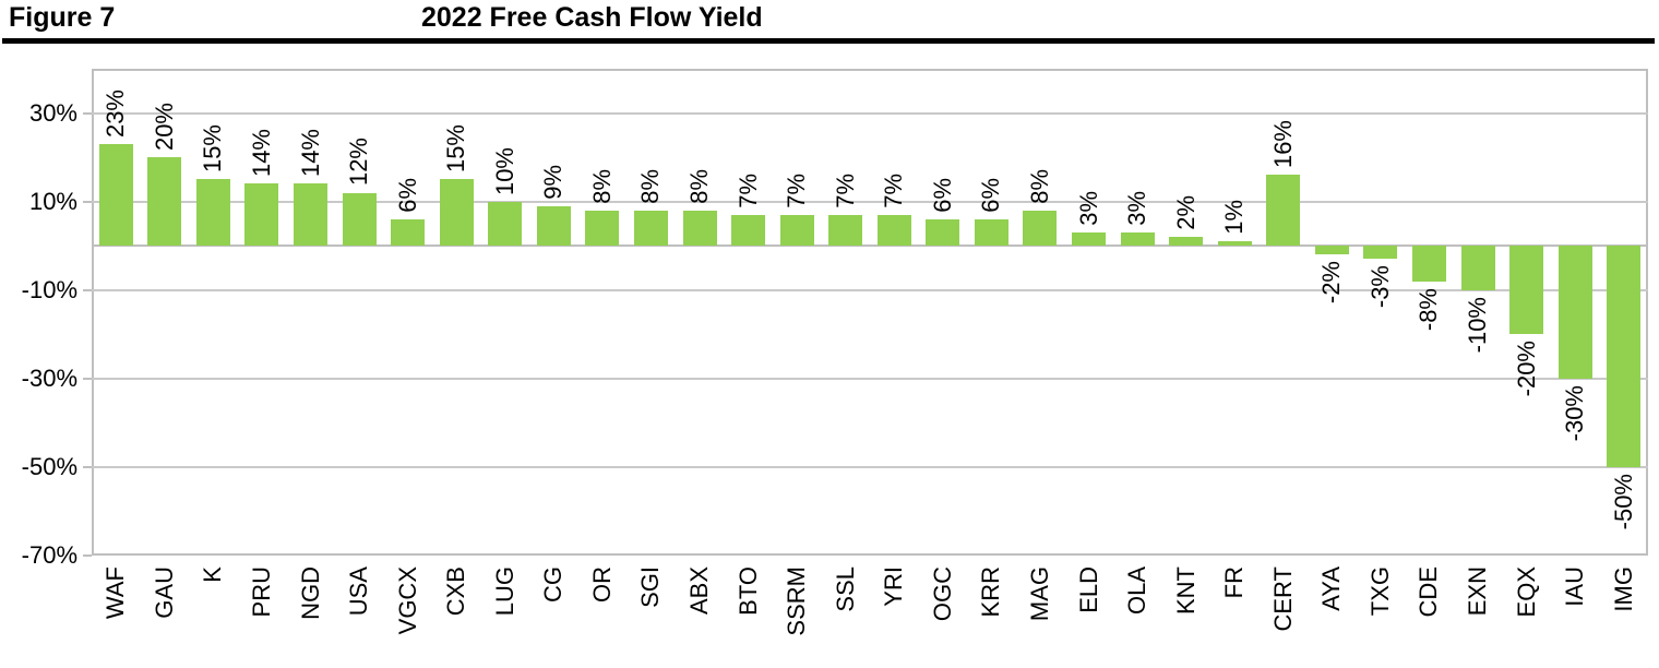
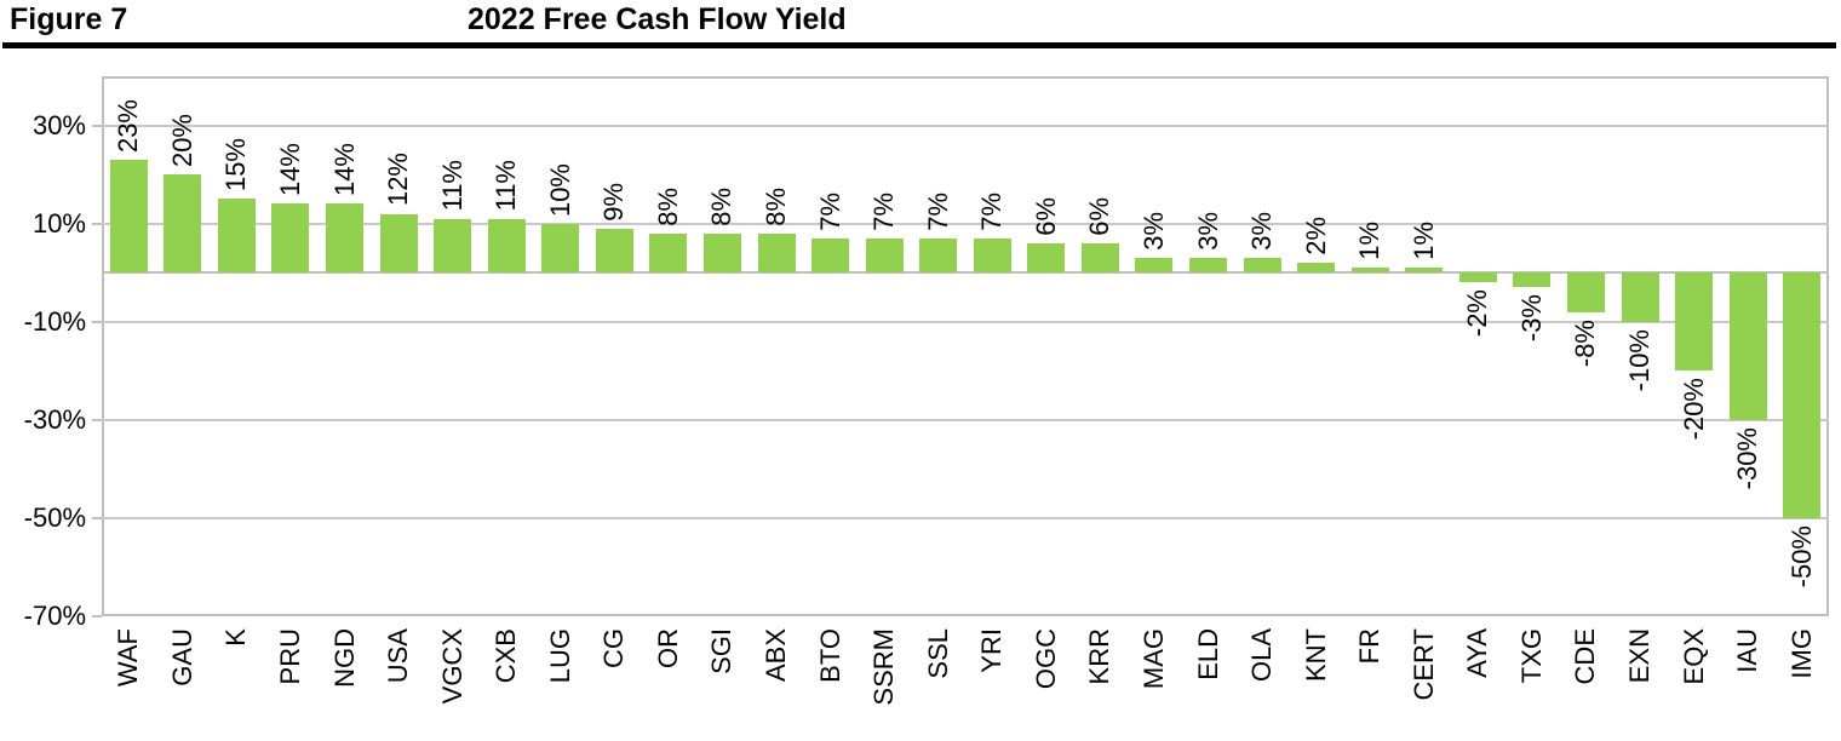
VGCX: 6% -> 11%
CXB: 15% -> 11%
MAG: 8% -> 3%
CERT: 16% -> 1%
